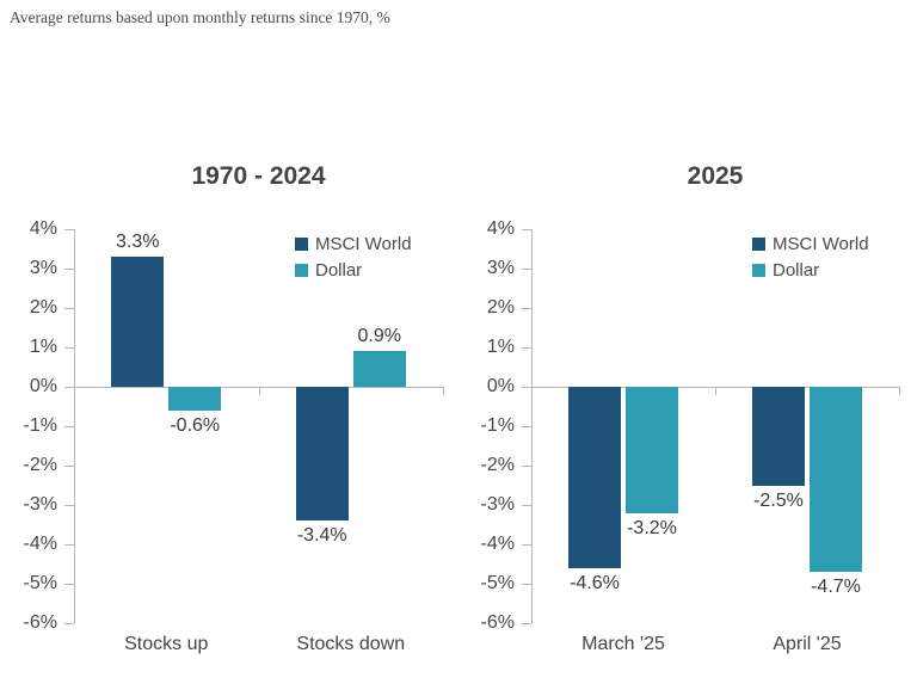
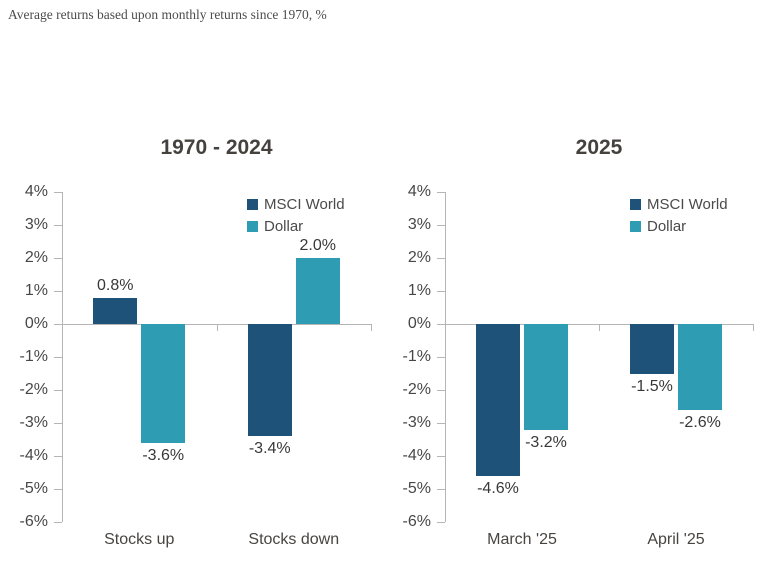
1970 - 2024/MSCI World/Stocks up: 3.3% -> 0.8%
1970 - 2024/Dollar/Stocks up: -0.6% -> -3.6%
1970 - 2024/Dollar/Stocks down: 0.9% -> 2.0%
2025/MSCI World/April '25: -2.5% -> -1.5%
2025/Dollar/April '25: -4.7% -> -2.6%
